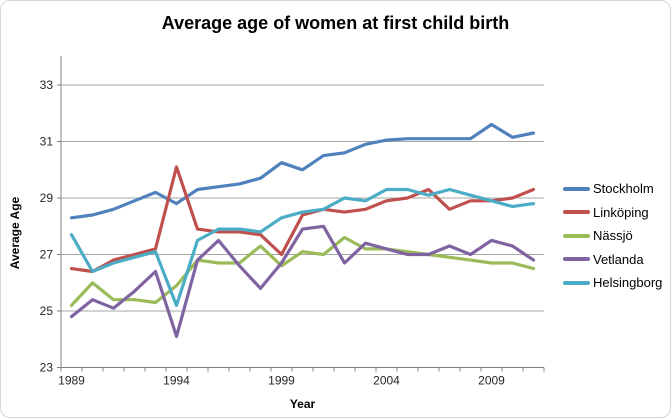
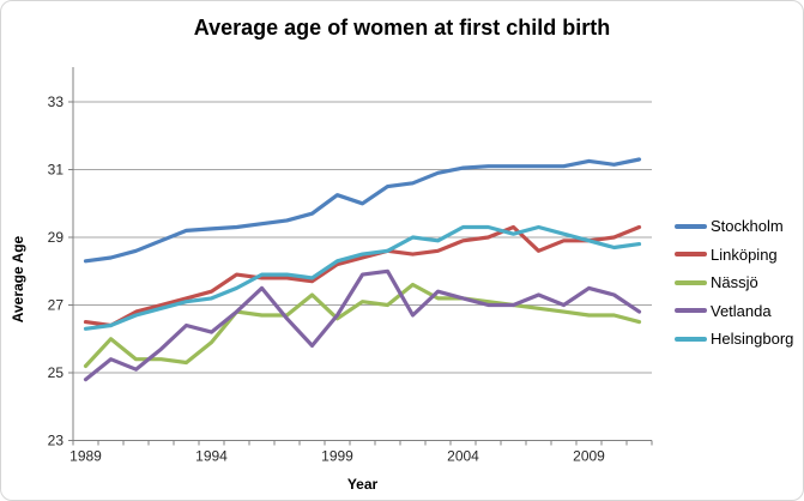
Helsingborg/1989: 27.7 -> 26.3
Stockholm/1994: 28.8 -> 29.2
Linköping/1994: 30.1 -> 27.4
Vetlanda/1994: 24.1 -> 26.2
Helsingborg/1994: 25.2 -> 27.2
Linköping/1999: 27.0 -> 28.2
Stockholm/2009: 31.6 -> 31.2
